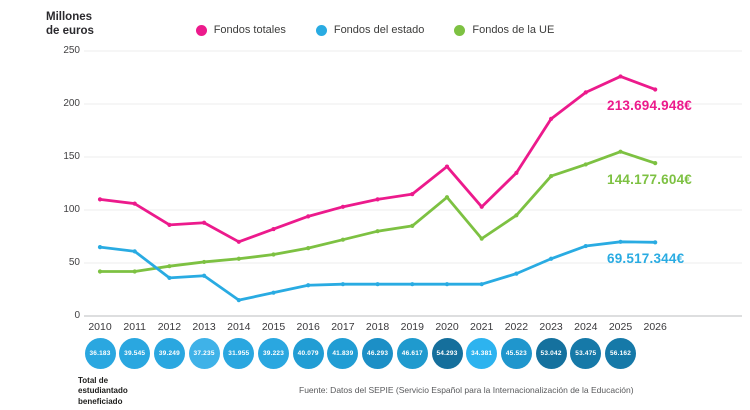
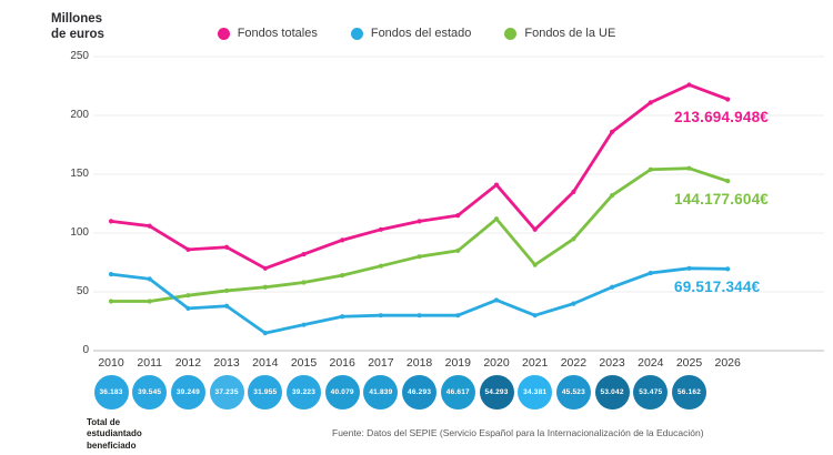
Fondos del estado/2020: 30 -> 43
Fondos de la UE/2024: 143 -> 154
